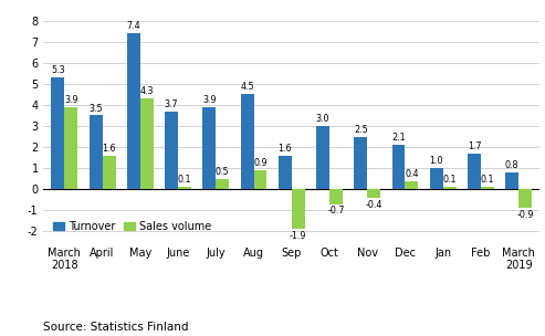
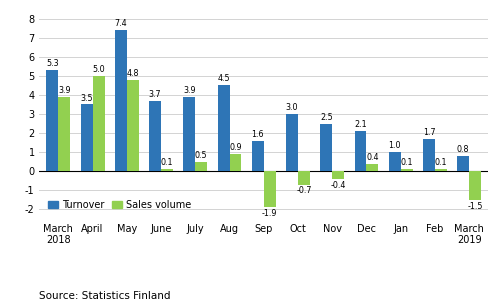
Sales volume/April: 1.6 -> 5.0
Sales volume/May: 4.3 -> 4.8
Sales volume/March 2019: -0.9 -> -1.5
